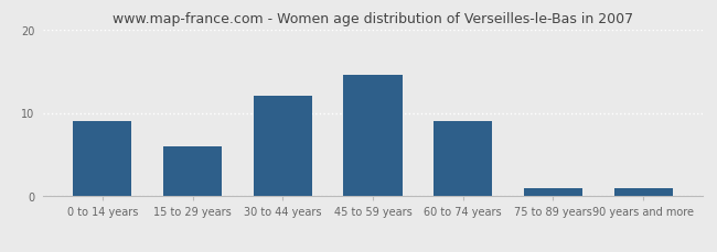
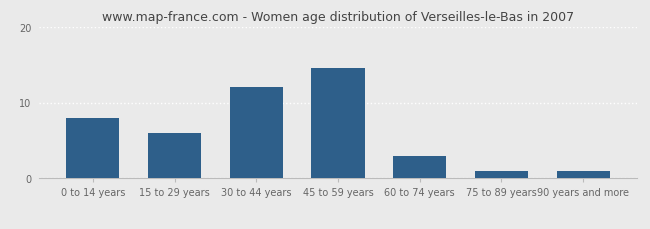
0 to 14 years: 9.0 -> 8.0
60 to 74 years: 9.0 -> 3.0
